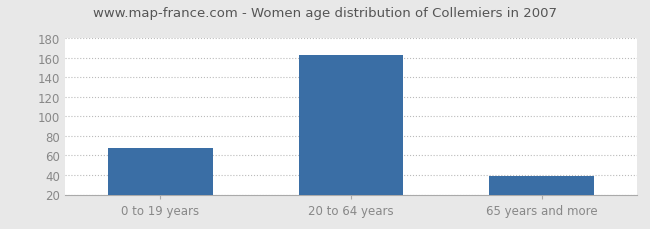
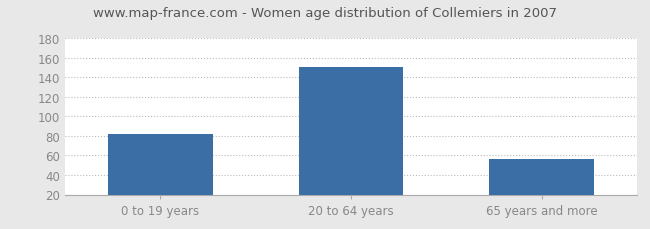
0 to 19 years: 68 -> 82
20 to 64 years: 163 -> 150
65 years and more: 39 -> 56
